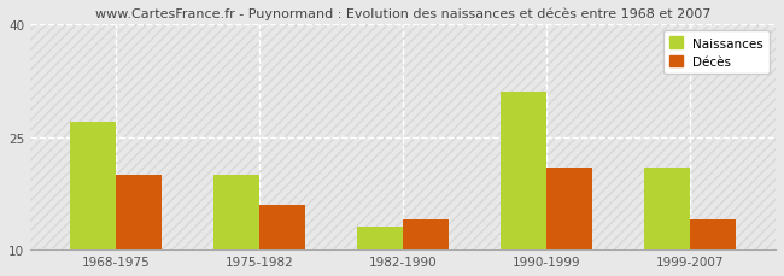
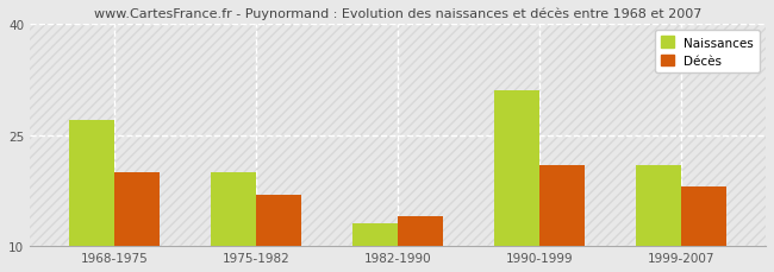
Décès/1975-1982: 16 -> 17
Décès/1999-2007: 14 -> 18
